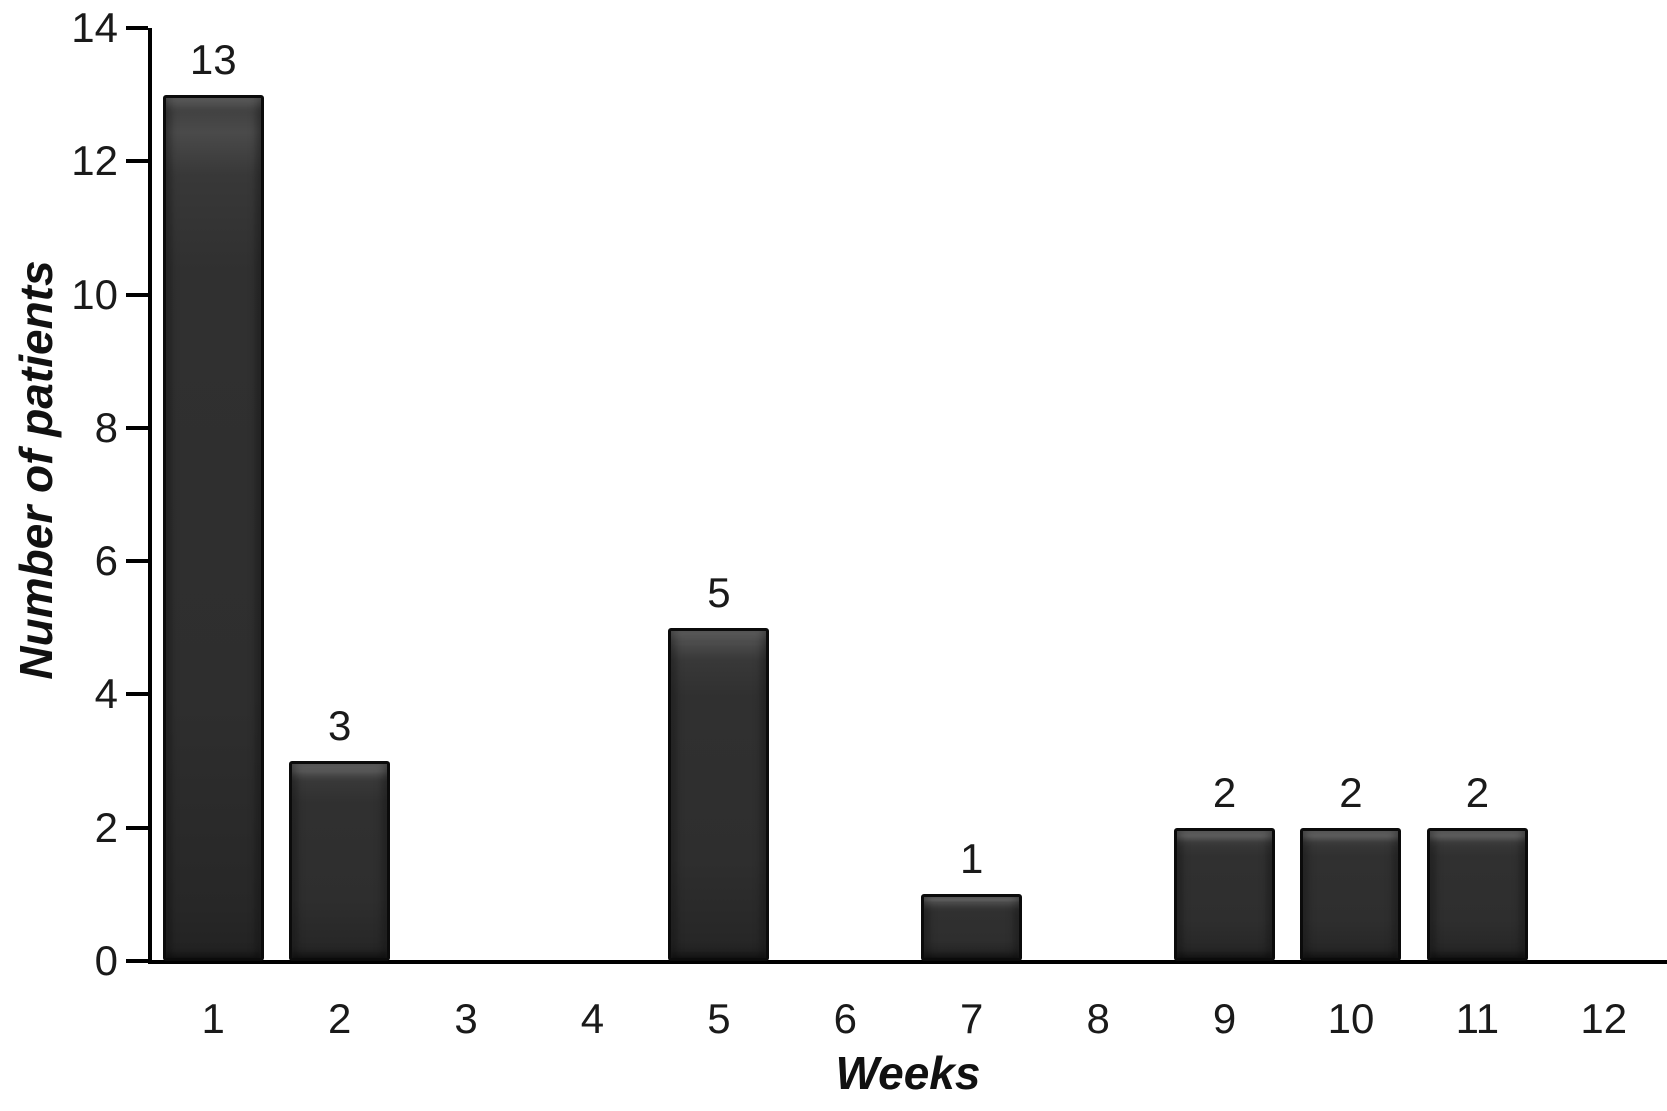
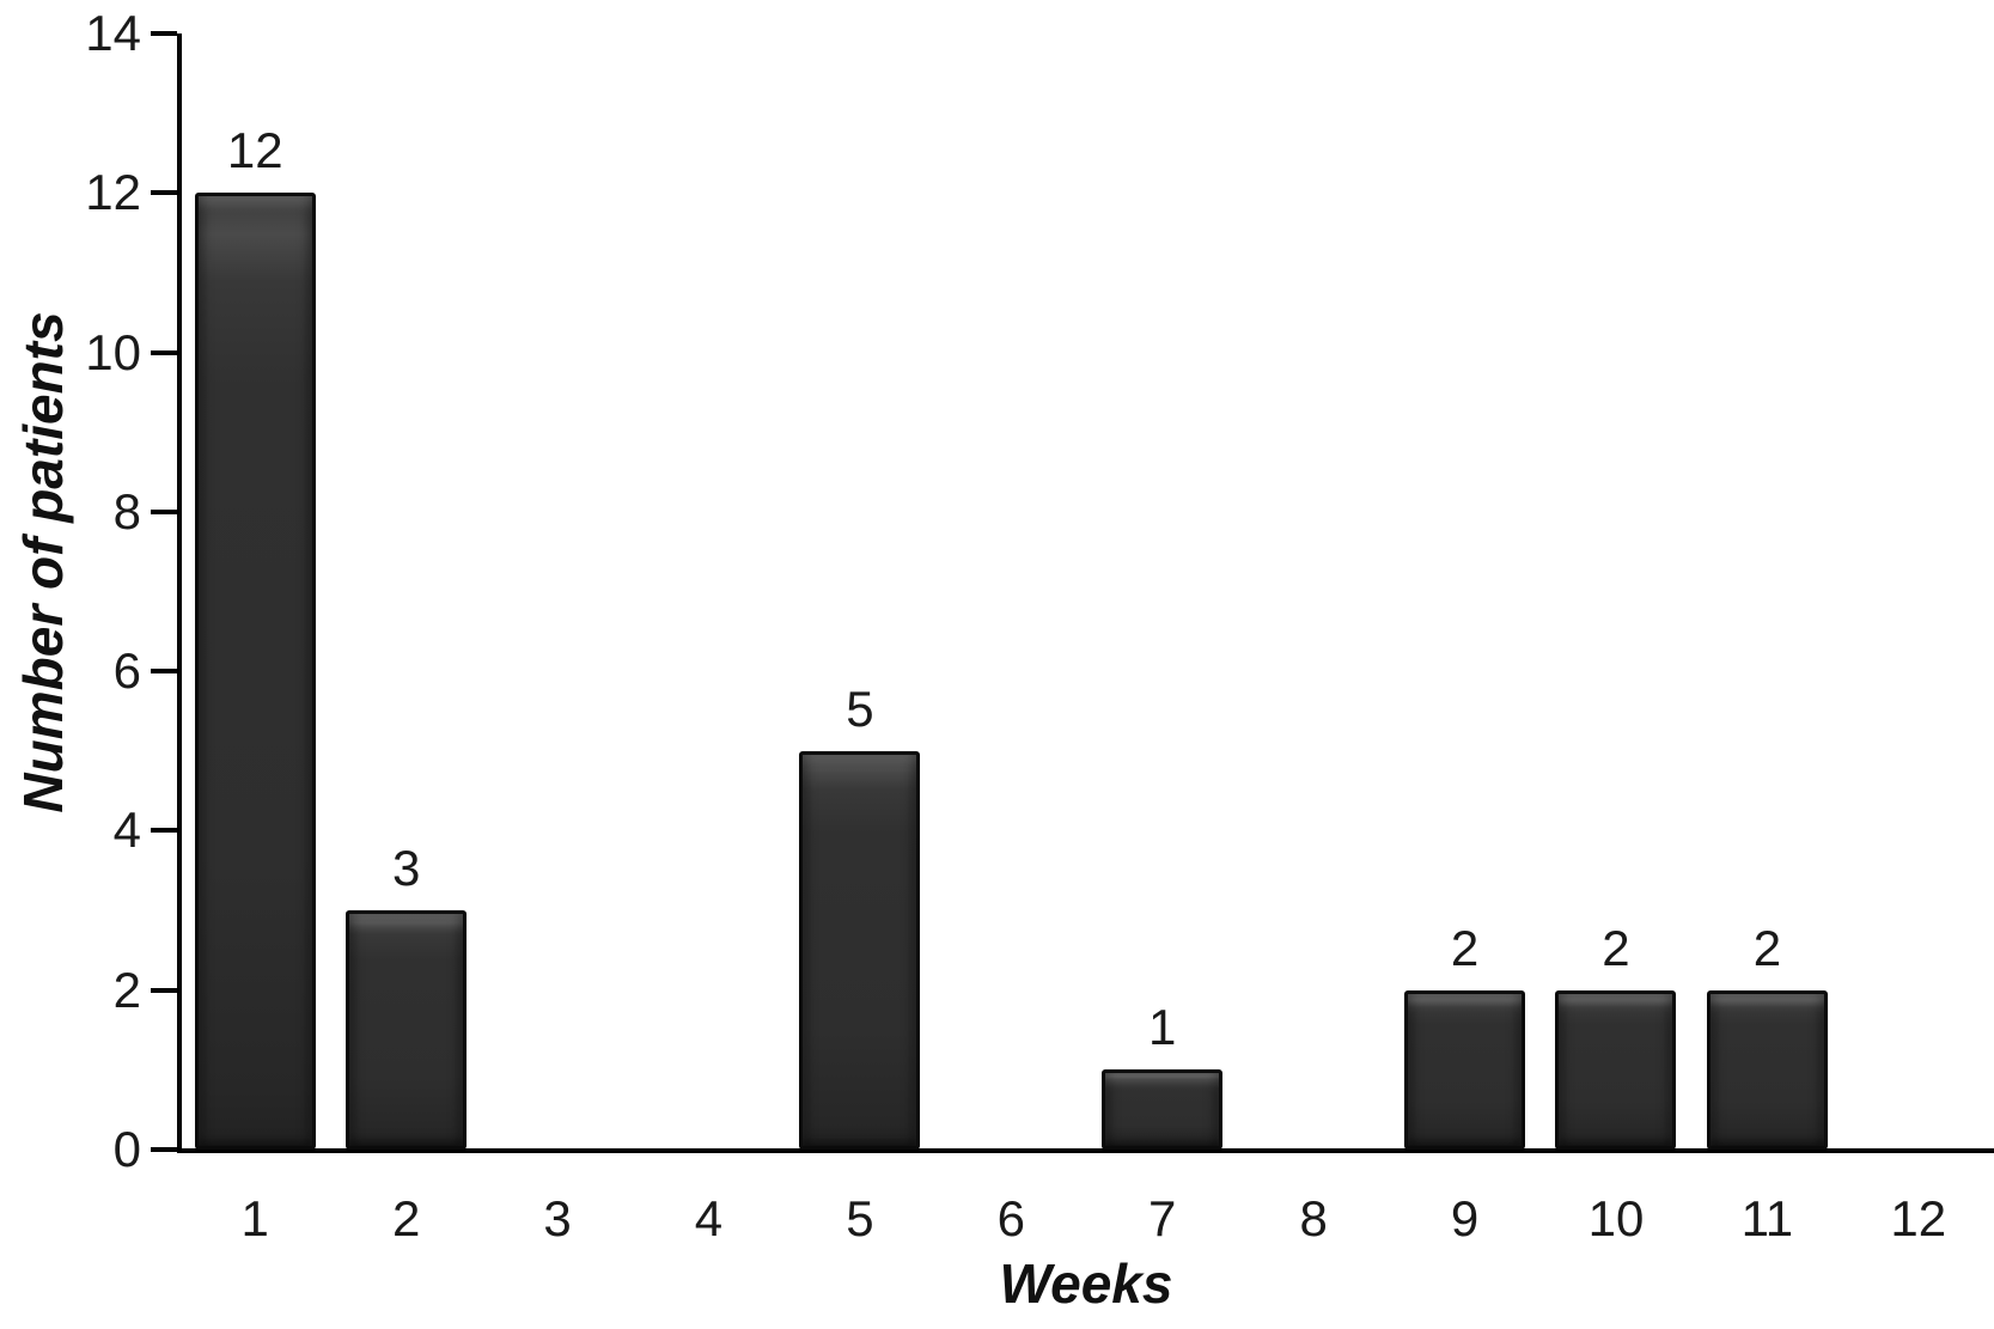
1: 13 -> 12
